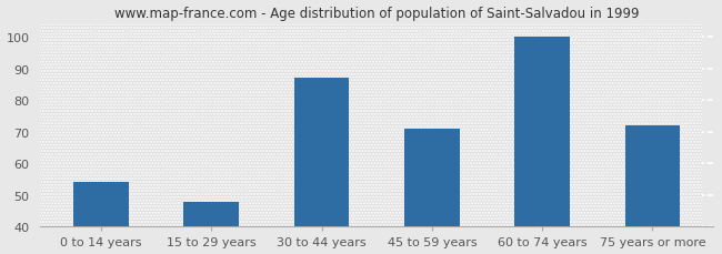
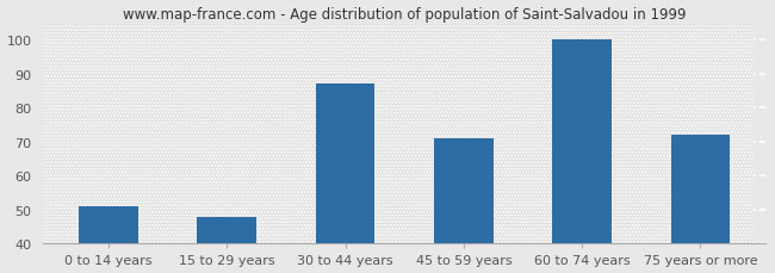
0 to 14 years: 54 -> 51
